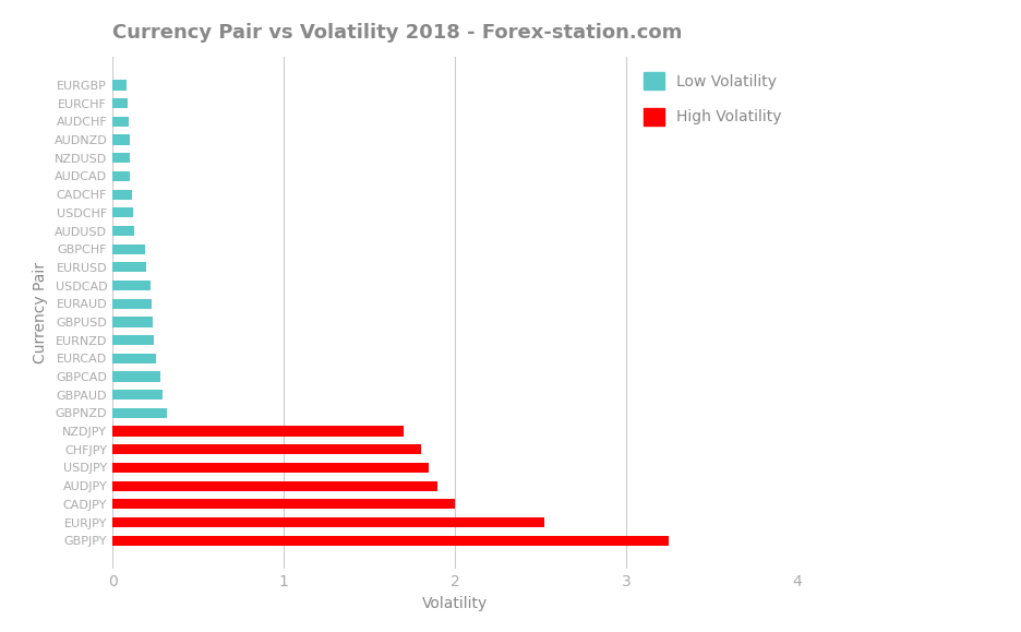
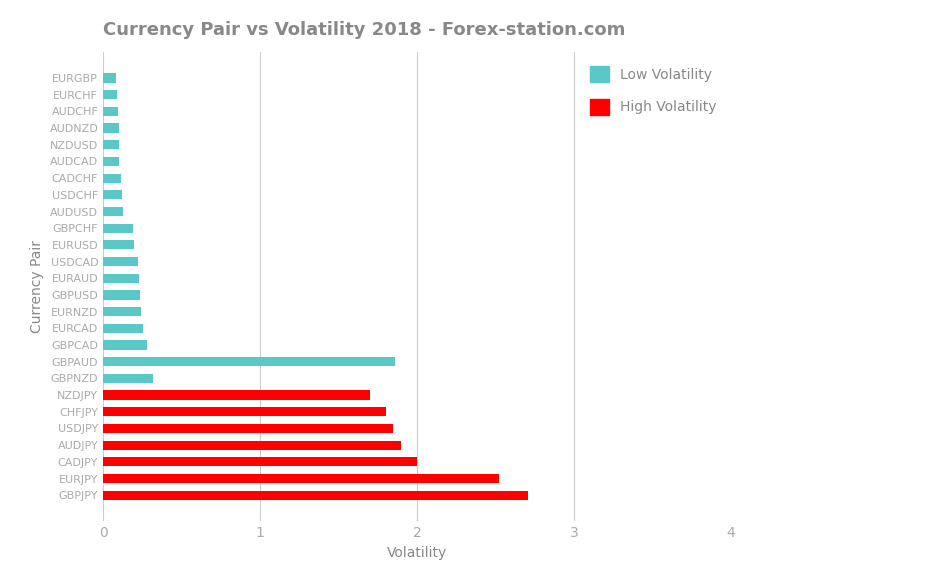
GBPAUD: 0.29 -> 1.86
GBPJPY: 3.25 -> 2.71
